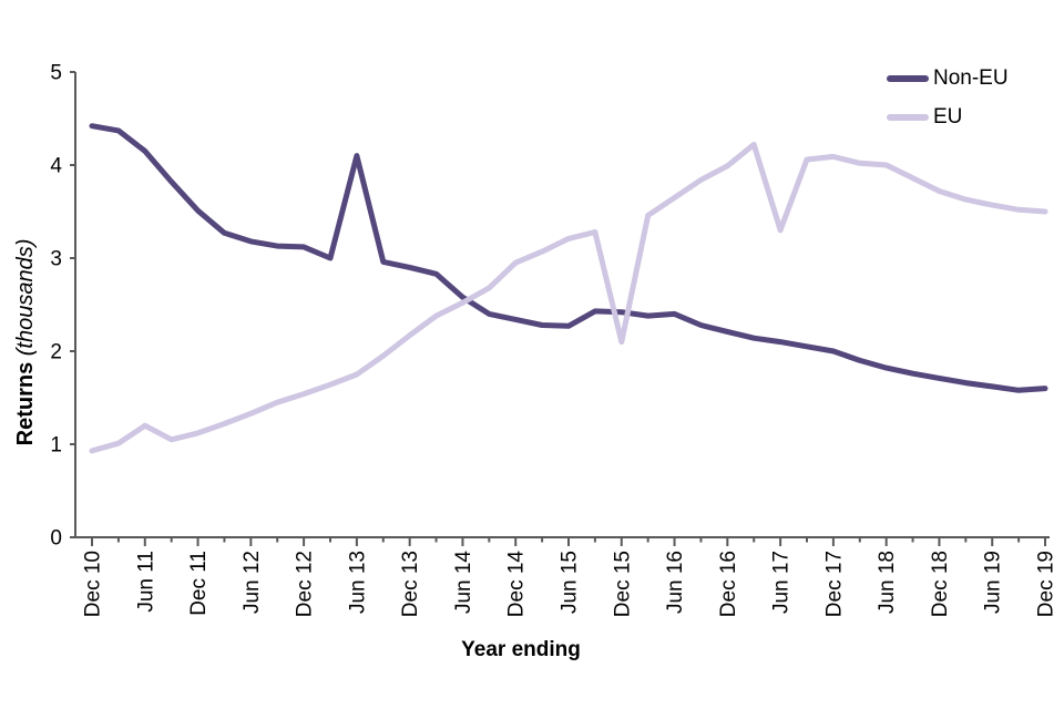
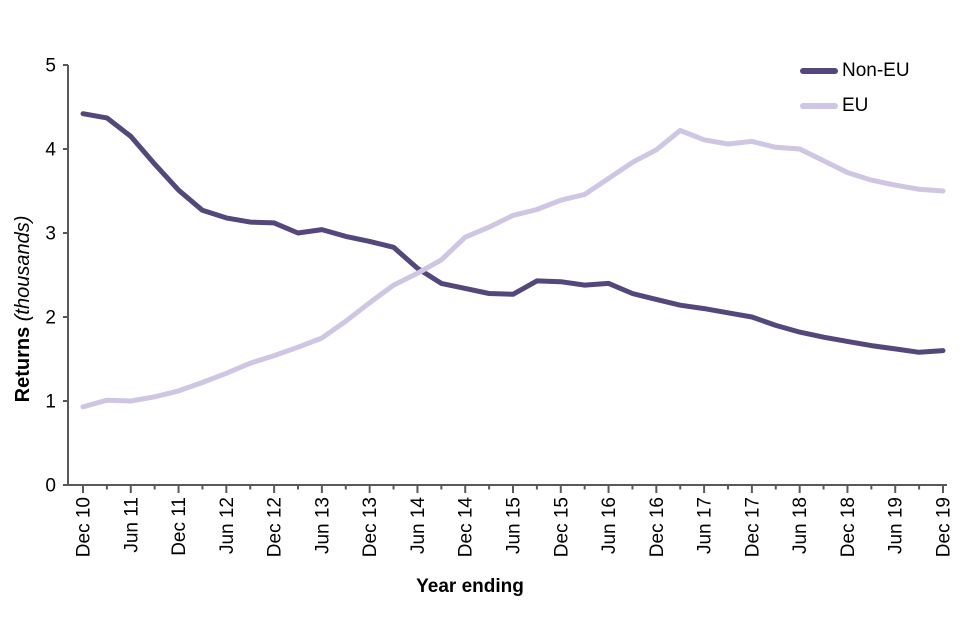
EU/Jun 11: 1.2 -> 1.0
Non-EU/Jun 13: 4.1 -> 3.0
EU/Dec 15: 2.1 -> 3.4
EU/Jun 17: 3.3 -> 4.1
